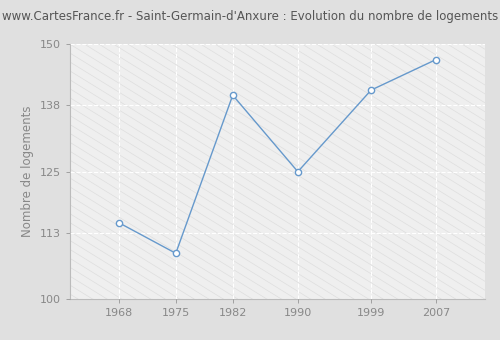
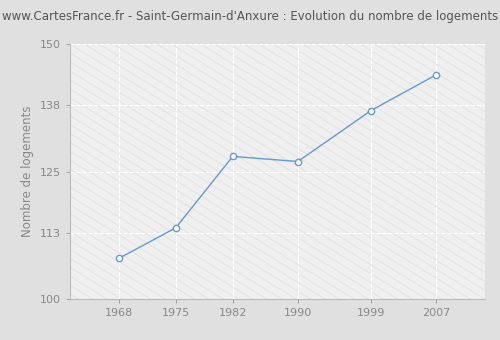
1968: 115 -> 108
1975: 109 -> 114
1982: 140 -> 128
1990: 125 -> 127
1999: 141 -> 137
2007: 147 -> 144
